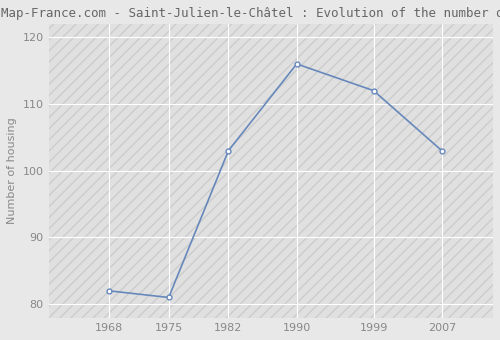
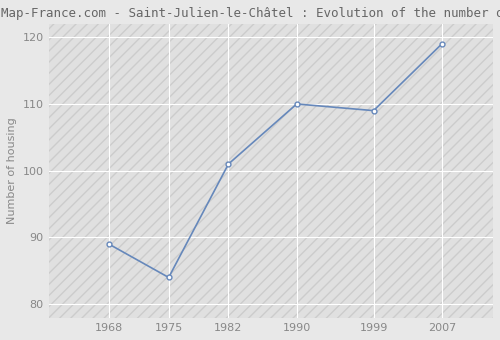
1968: 82 -> 89
1975: 81 -> 84
1982: 103 -> 101
1990: 116 -> 110
1999: 112 -> 109
2007: 103 -> 119
